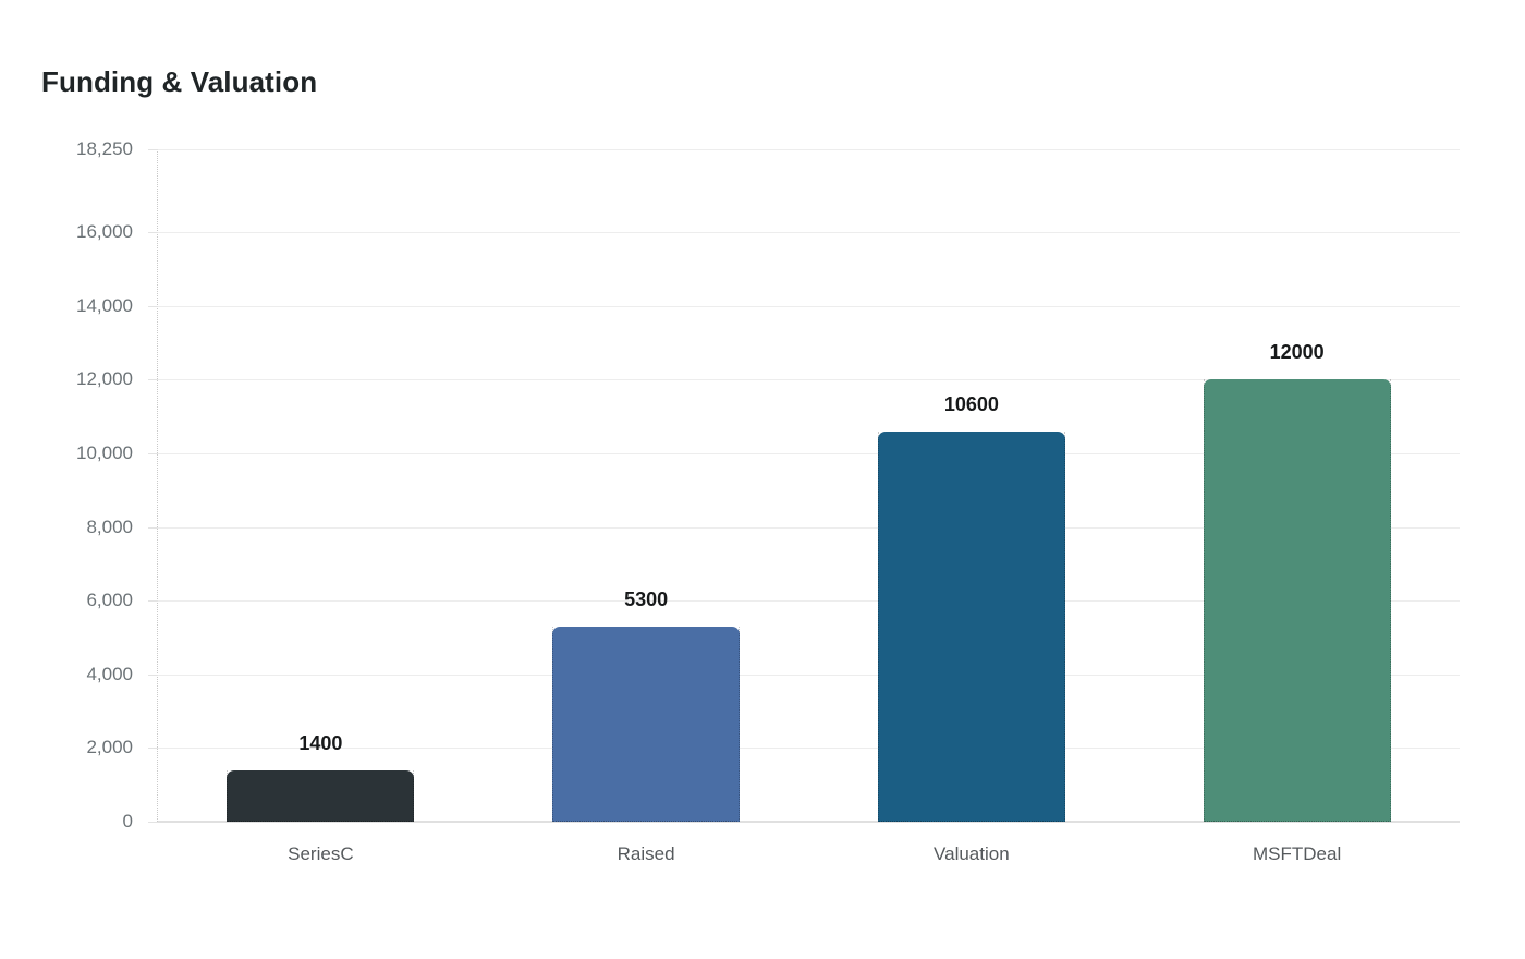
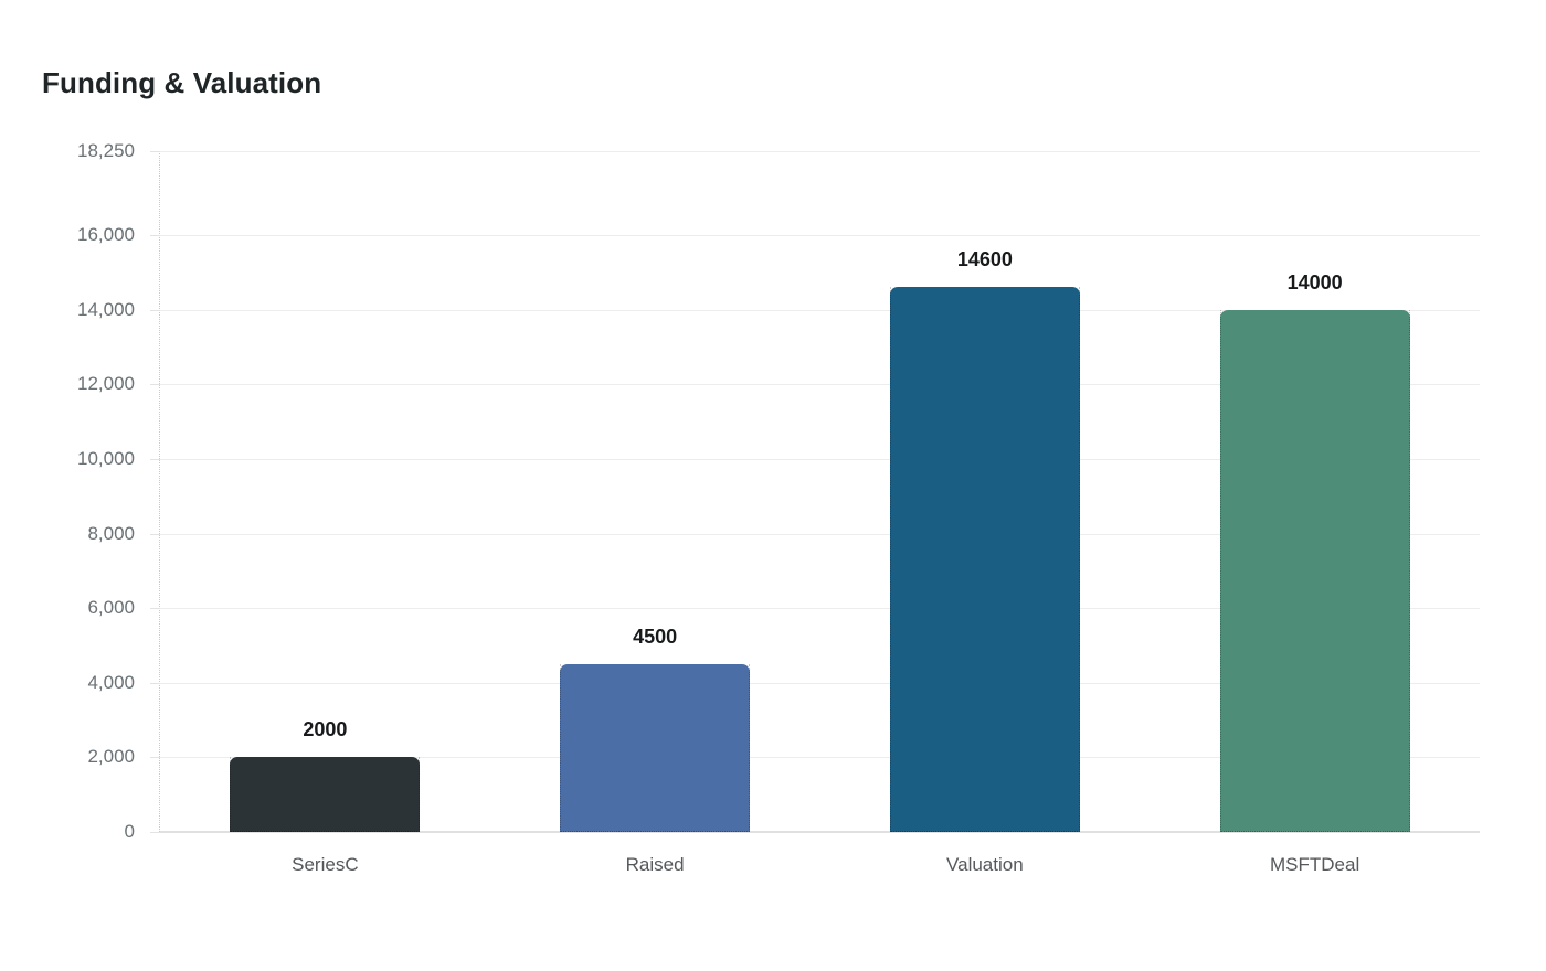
SeriesC: 1400 -> 2000
Raised: 5300 -> 4500
Valuation: 10600 -> 14600
MSFTDeal: 12000 -> 14000
